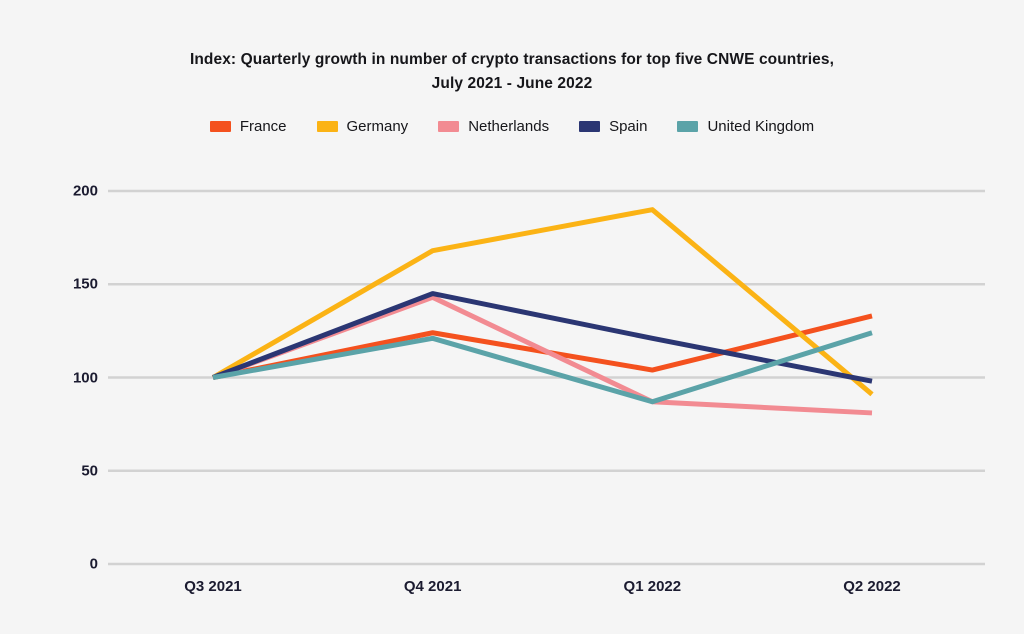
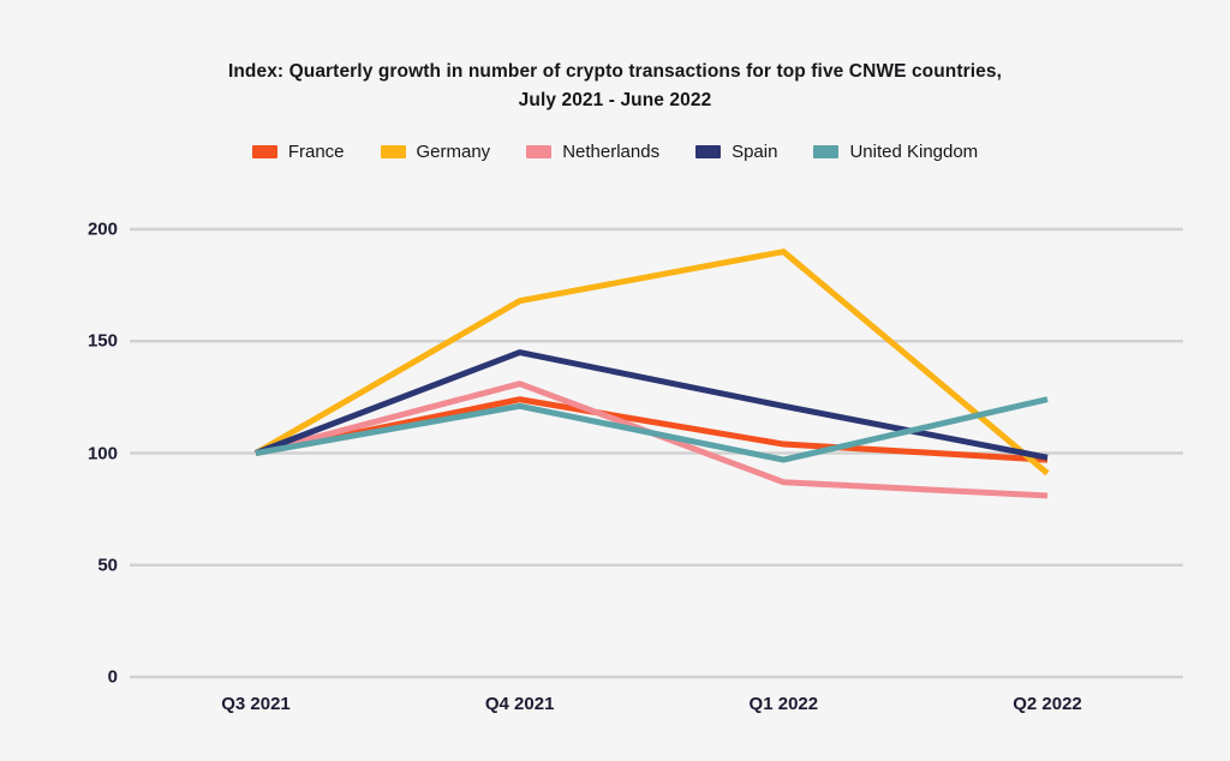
Netherlands/Q4 2021: 143 -> 131
United Kingdom/Q1 2022: 87 -> 97
France/Q2 2022: 133 -> 97
